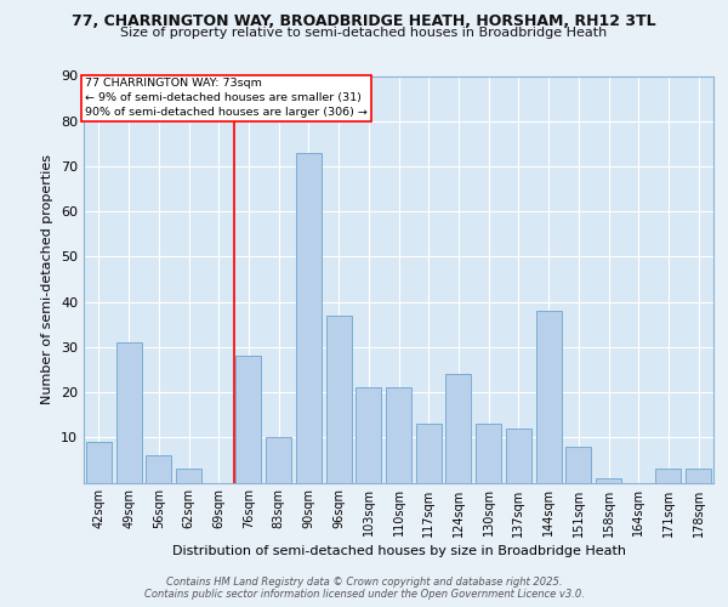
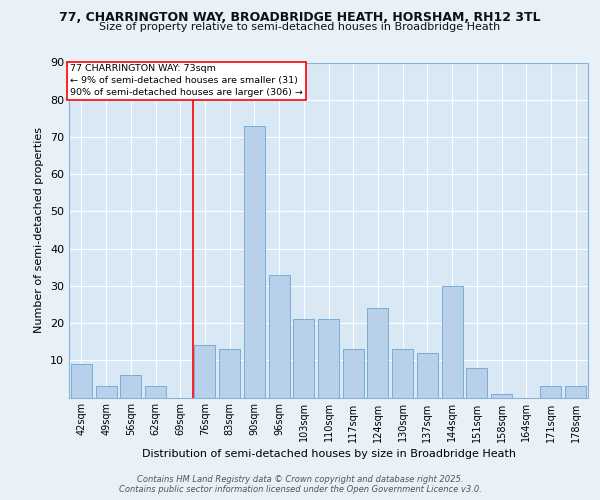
49sqm: 31 -> 3
76sqm: 28 -> 14
83sqm: 10 -> 13
96sqm: 37 -> 33
144sqm: 38 -> 30
